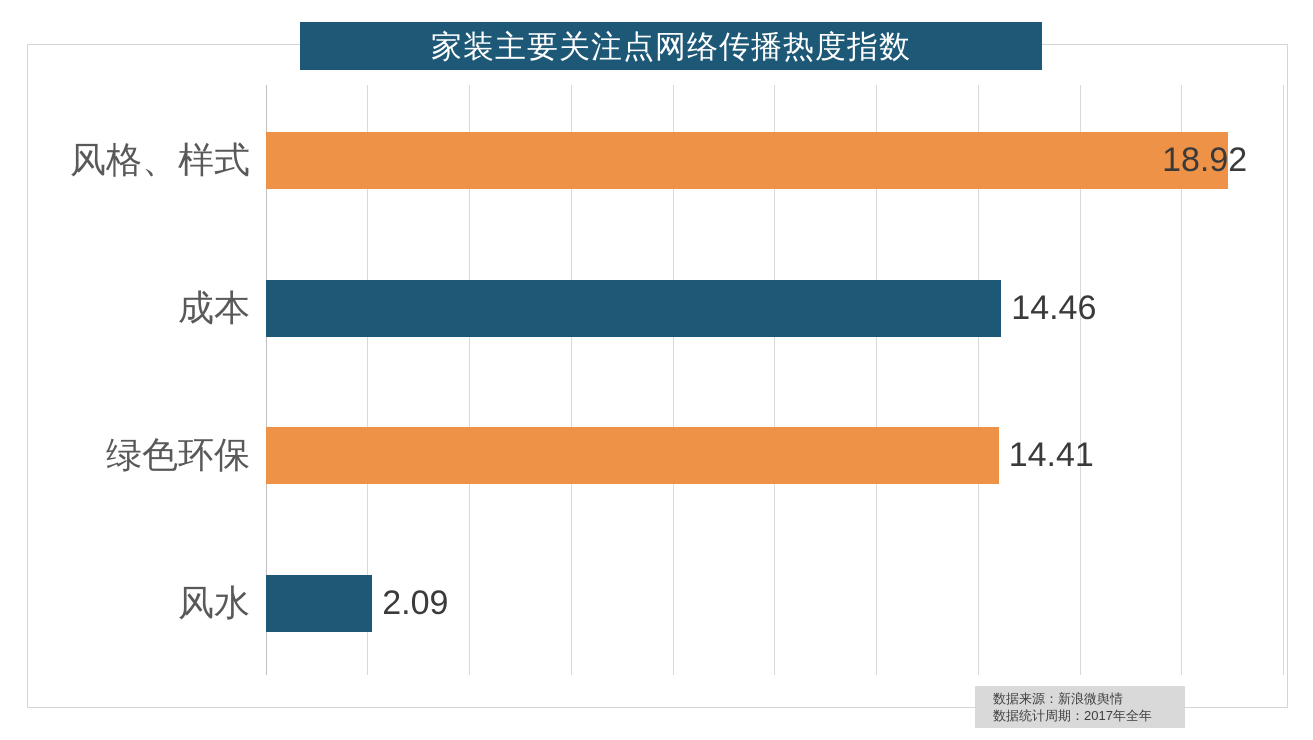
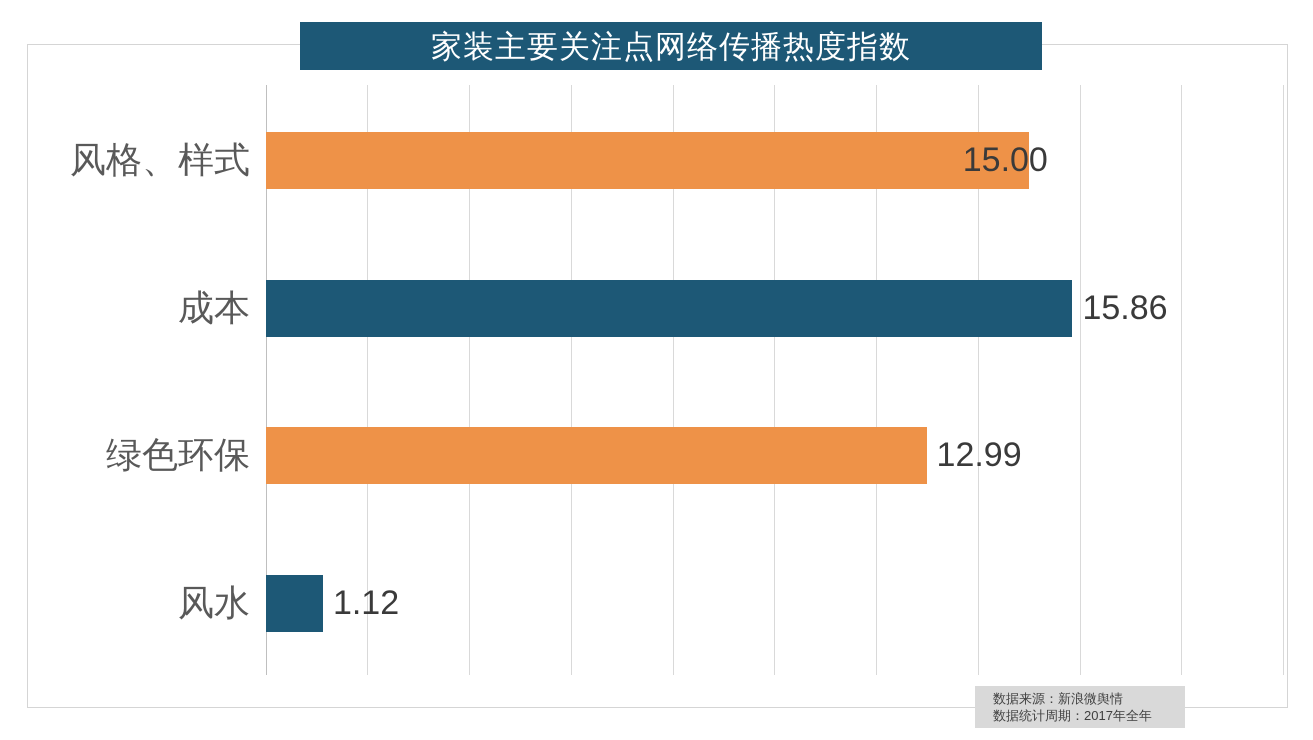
风格、样式: 18.92 -> 15.00
成本: 14.46 -> 15.86
绿色环保: 14.41 -> 12.99
风水: 2.09 -> 1.12
